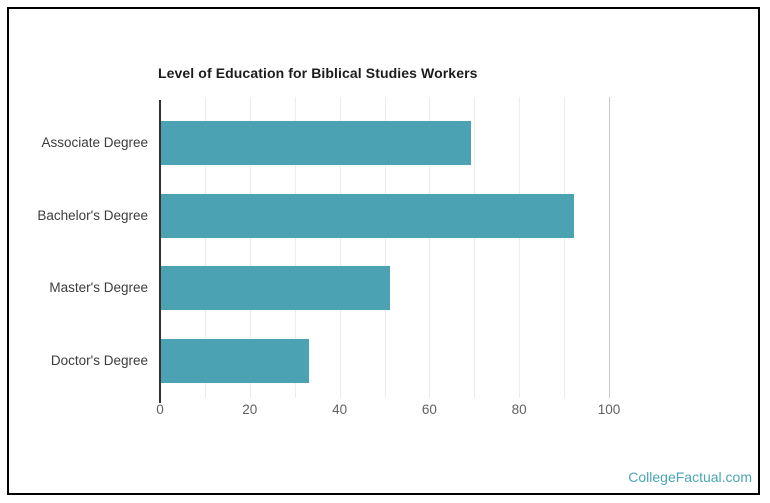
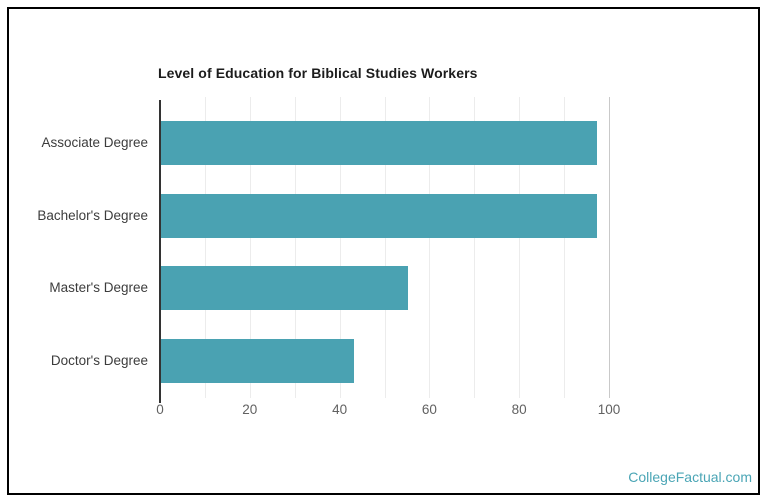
Associate Degree: 69 -> 97
Bachelor's Degree: 92 -> 97
Master's Degree: 51 -> 55
Doctor's Degree: 33 -> 43
